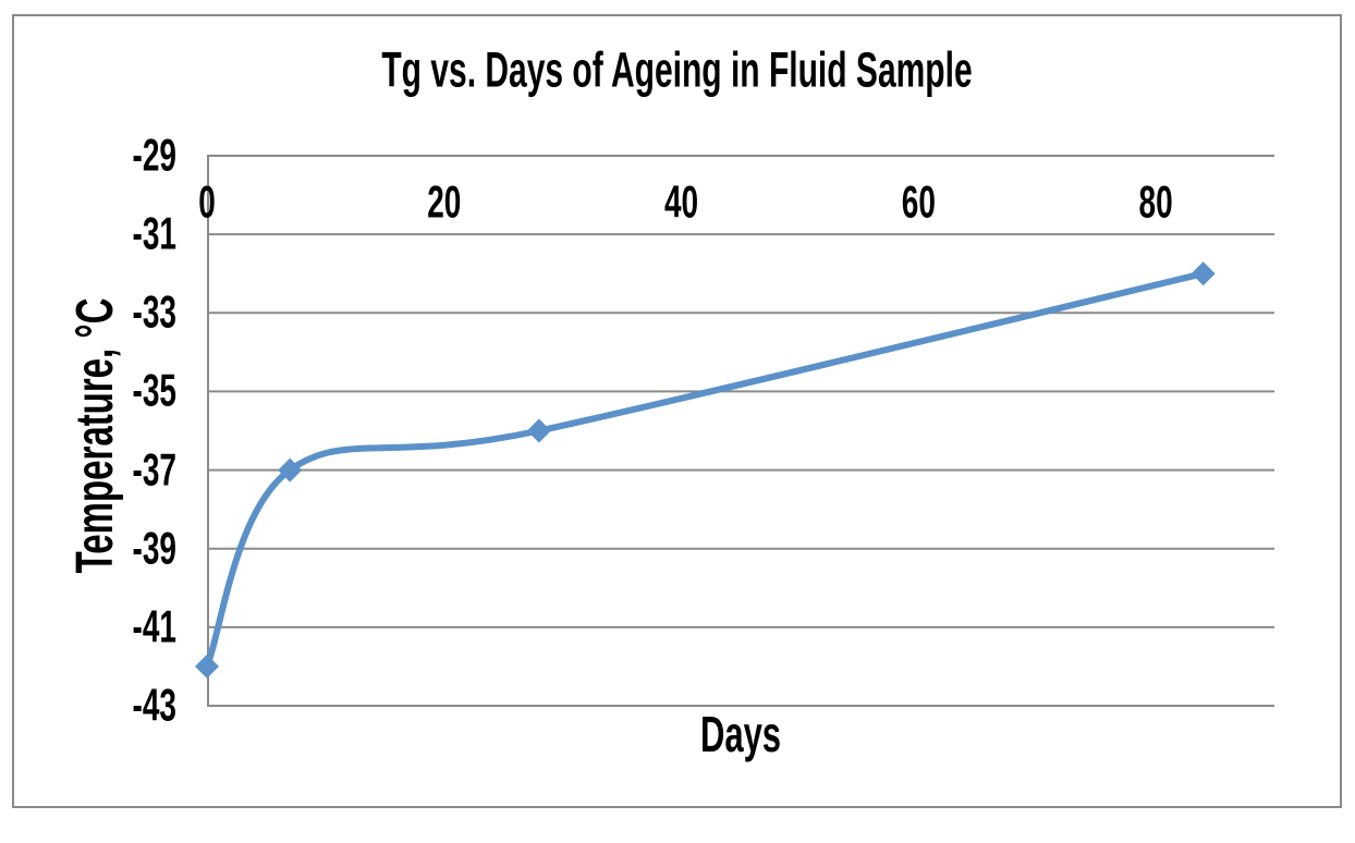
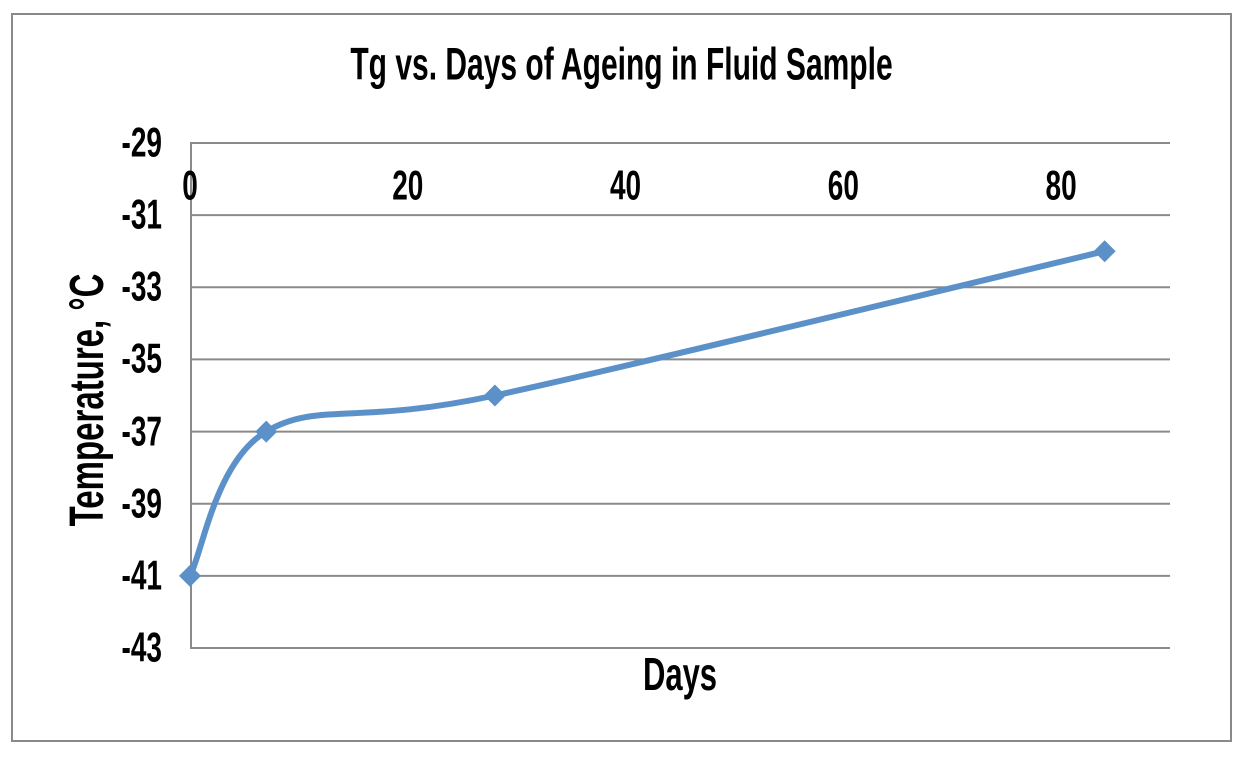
0: -42 -> -41
